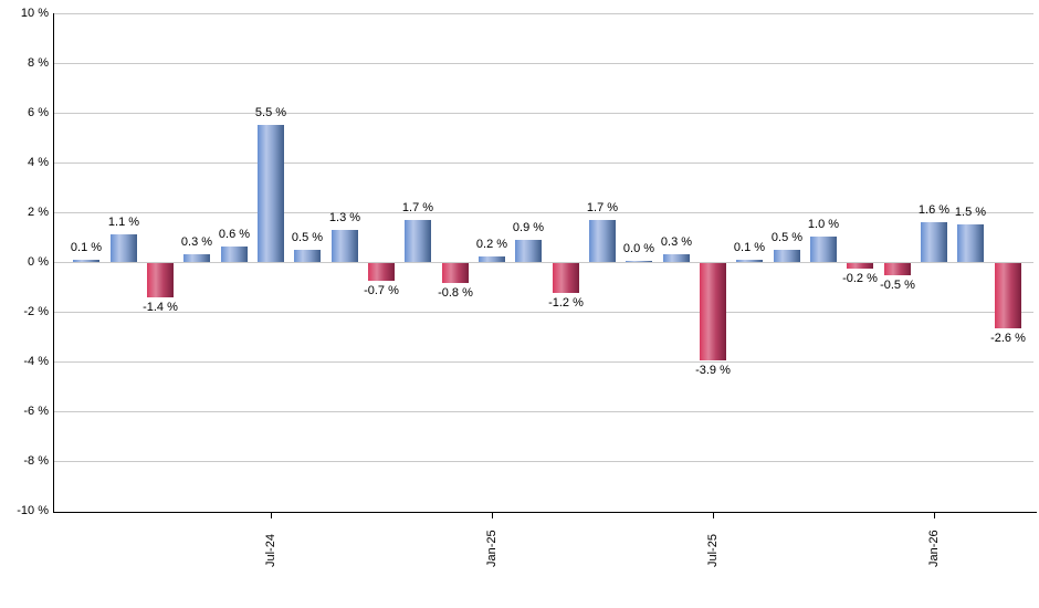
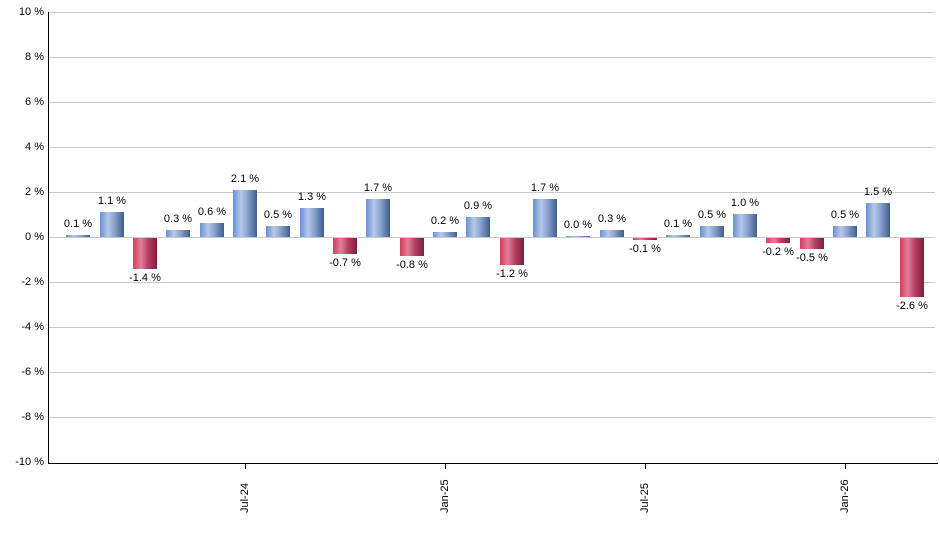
Jul-24: 5.5 -> 2.1
Jul-25: -3.9 -> -0.1
Jan-26: 1.6 -> 0.5
